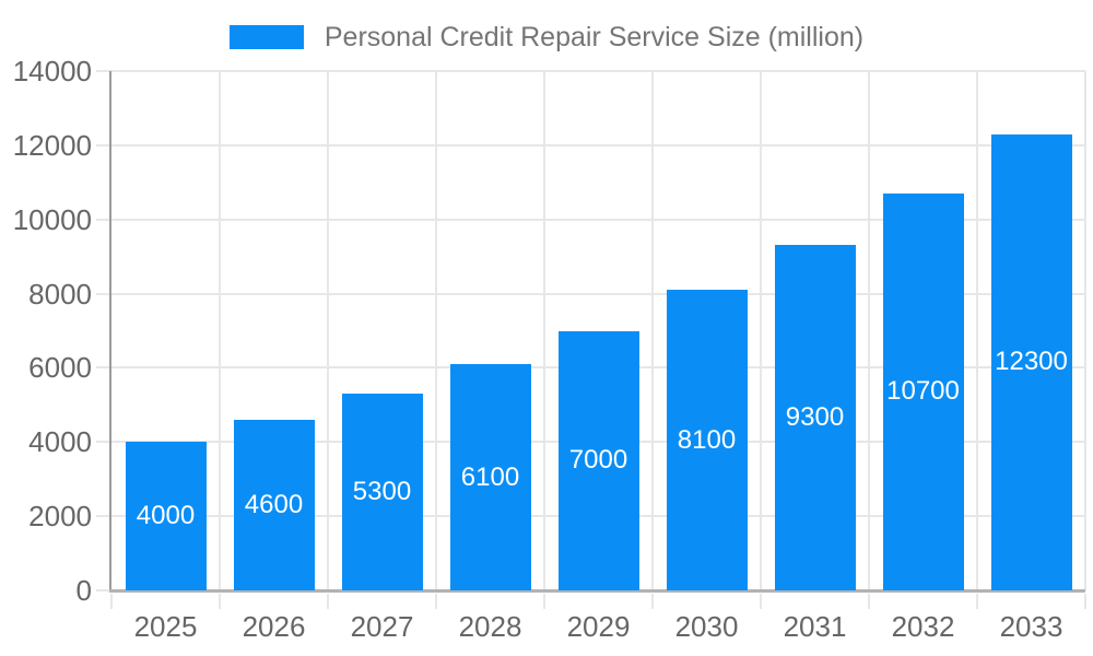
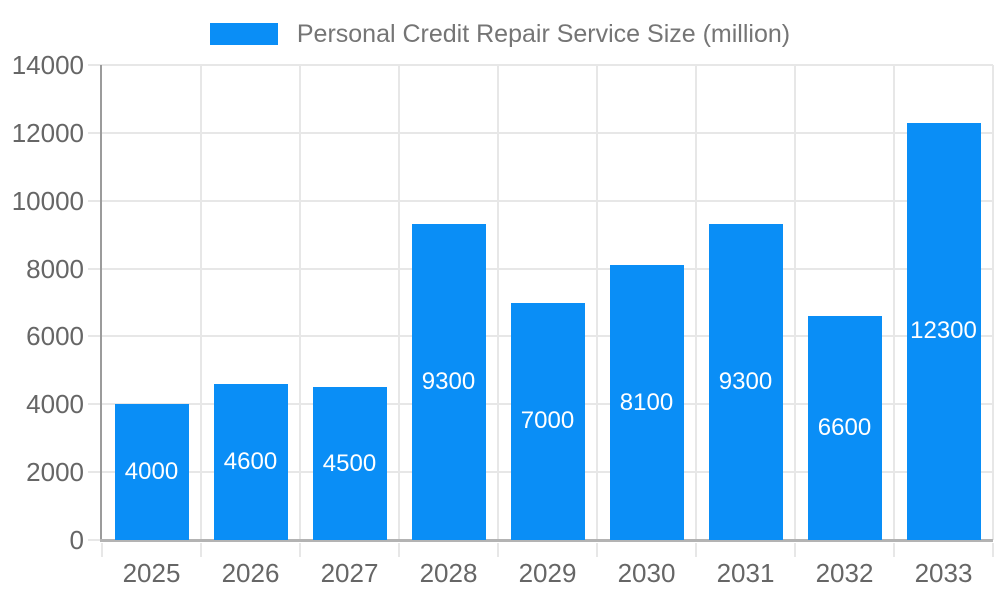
2027: 5300 -> 4500
2028: 6100 -> 9300
2032: 10700 -> 6600
